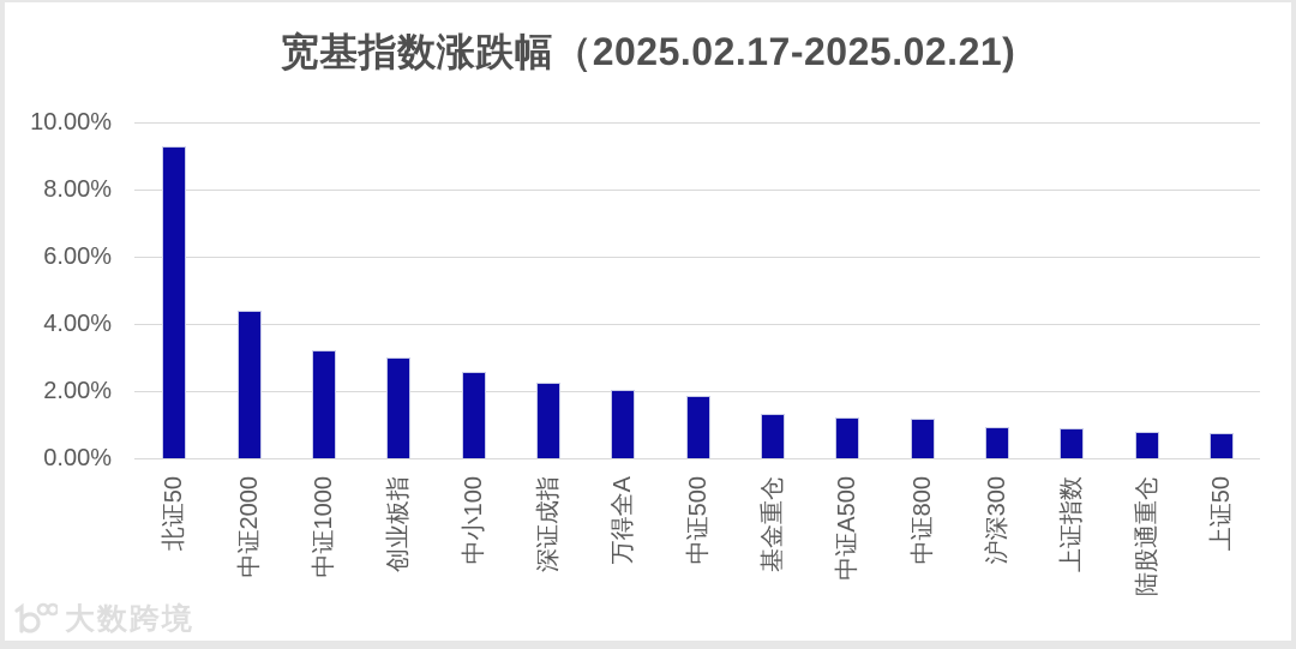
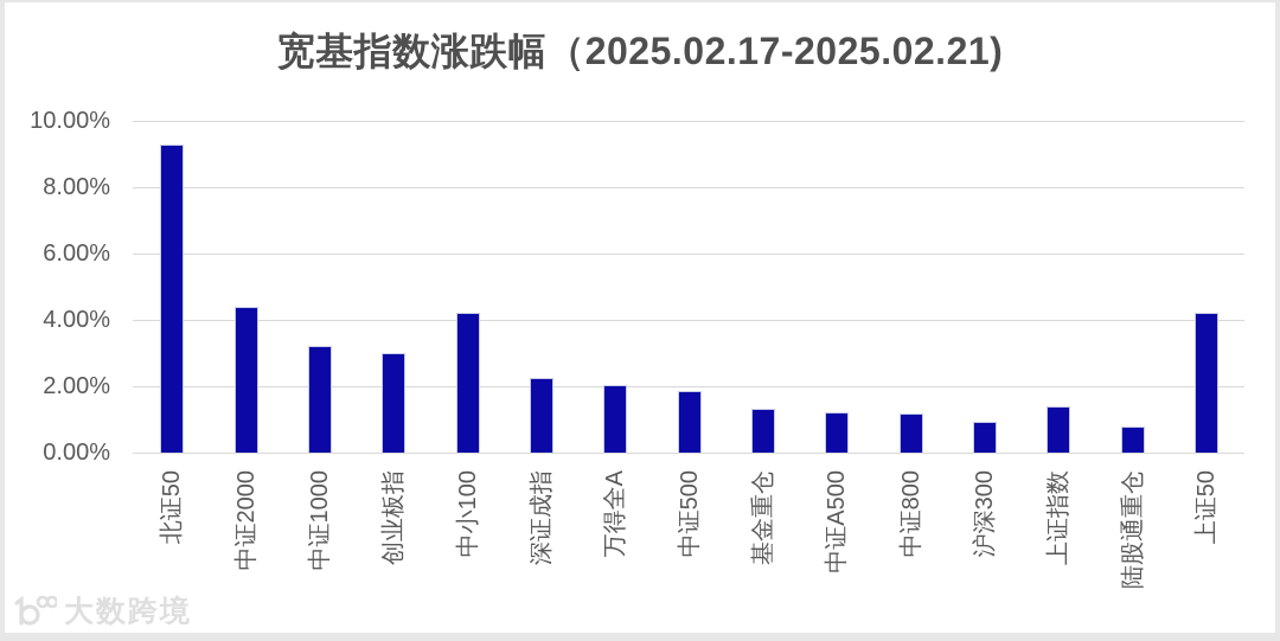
中小100: 2.6% -> 4.2%
上证指数: 0.9% -> 1.4%
上证50: 0.8% -> 4.2%
